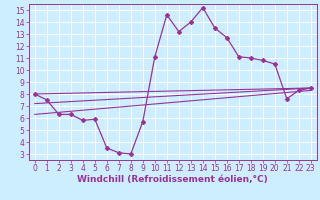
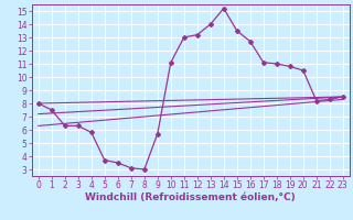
5: 5.9 -> 3.7
11: 14.6 -> 13.0
21: 7.6 -> 8.2
